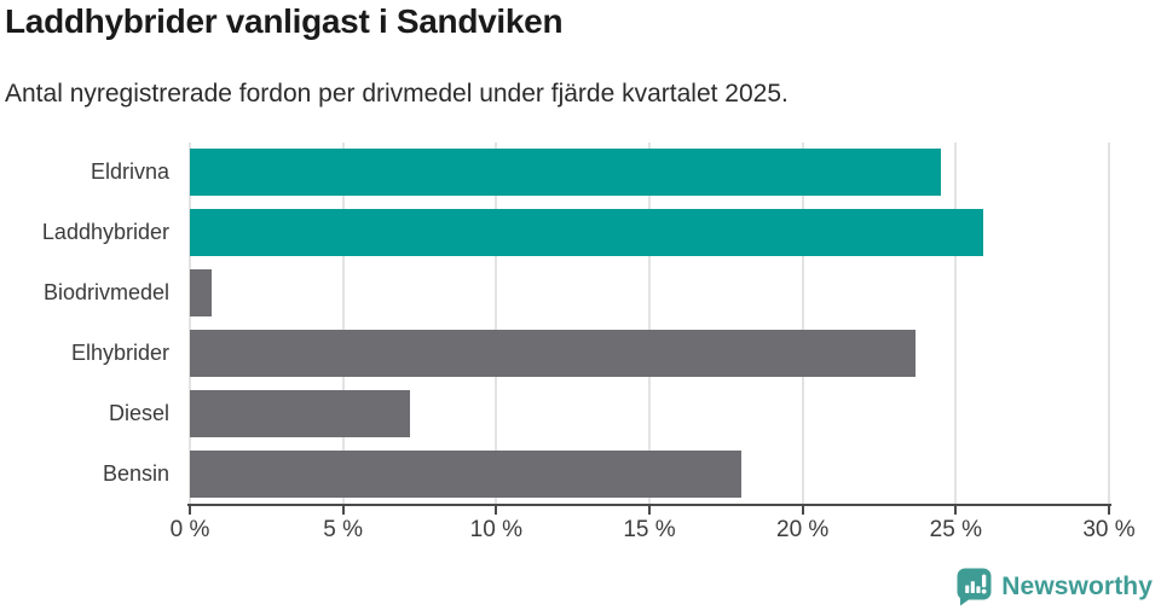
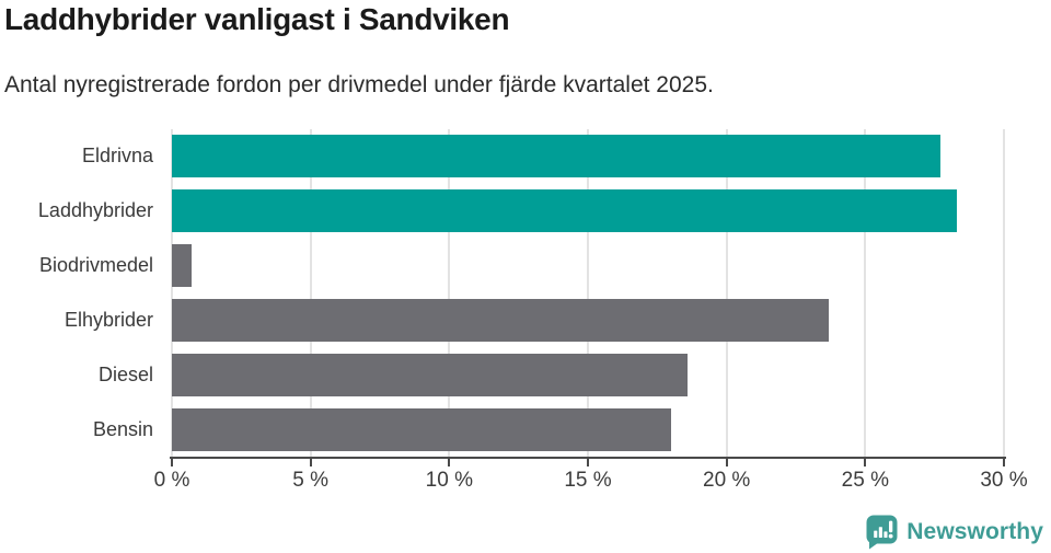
Eldrivna: 24.5% -> 27.7%
Laddhybrider: 25.9% -> 28.3%
Diesel: 7.2% -> 18.6%
